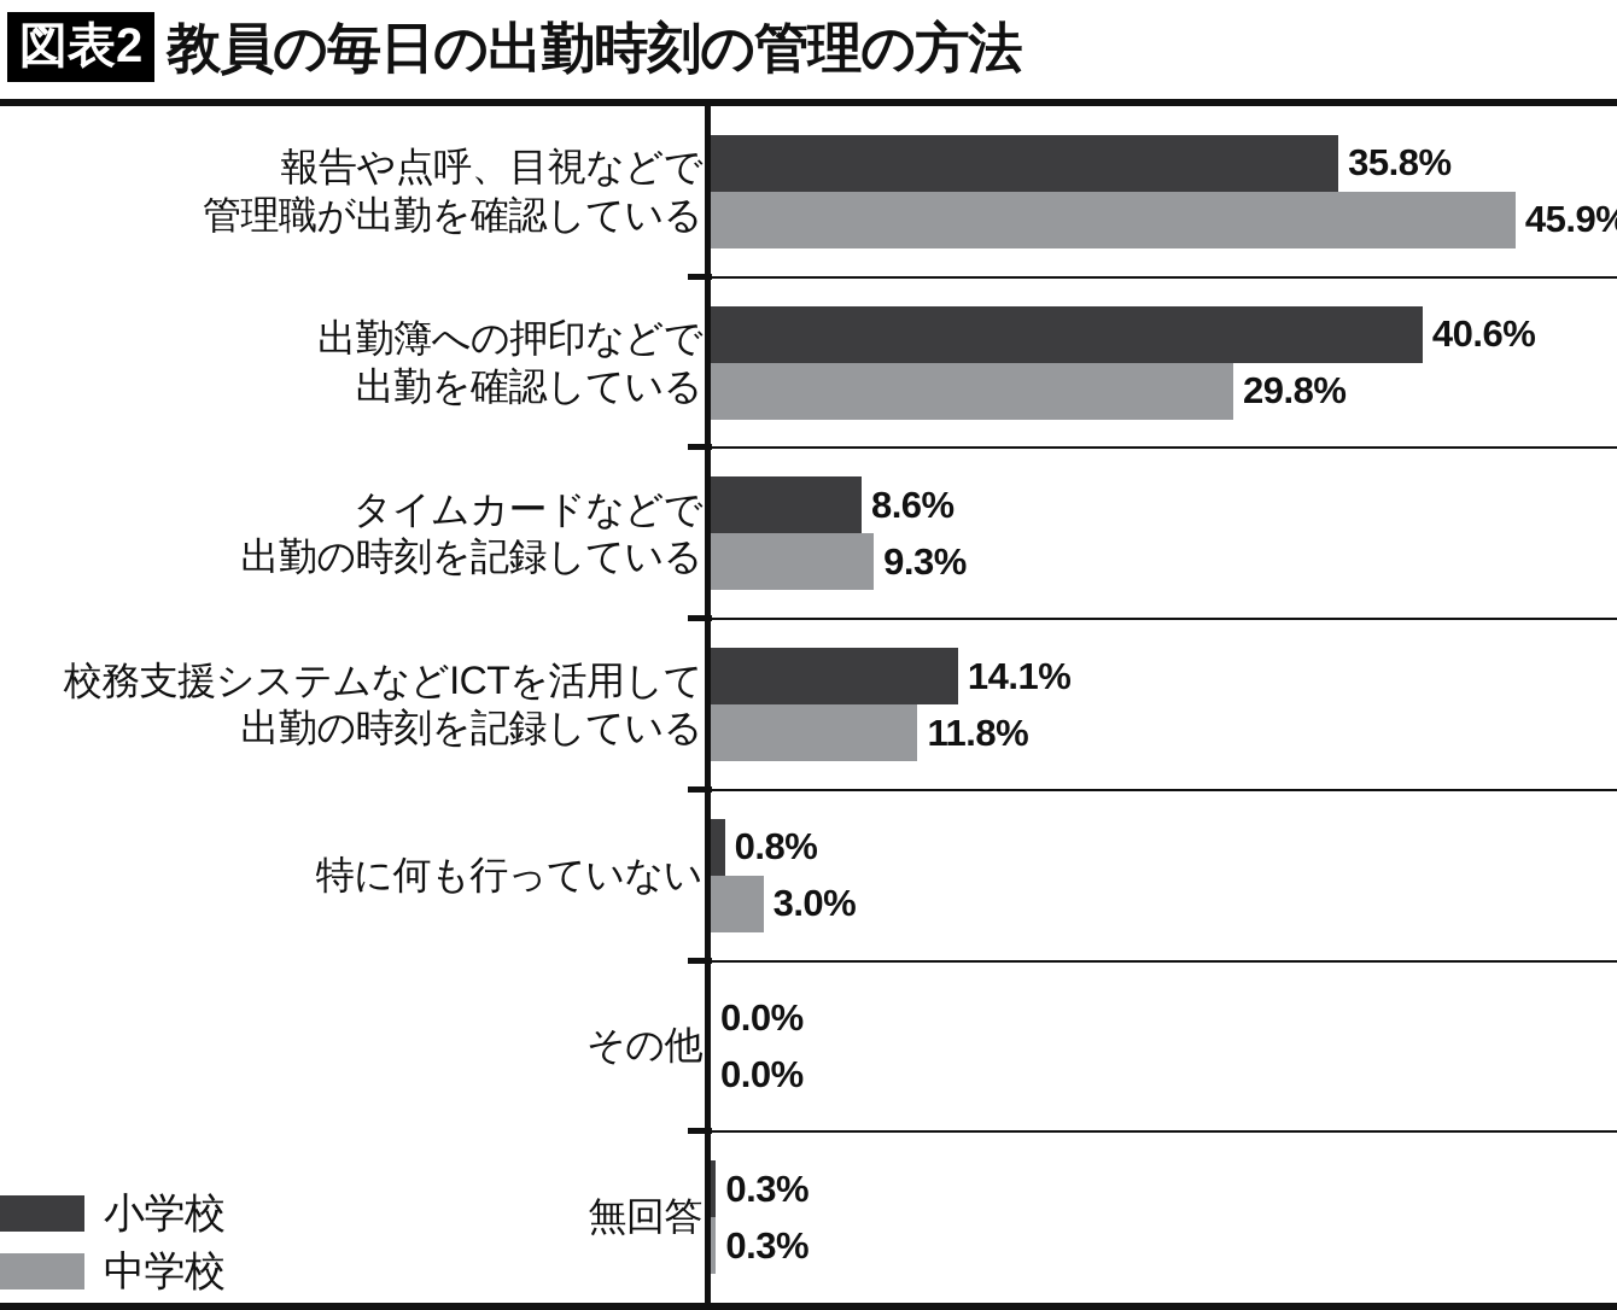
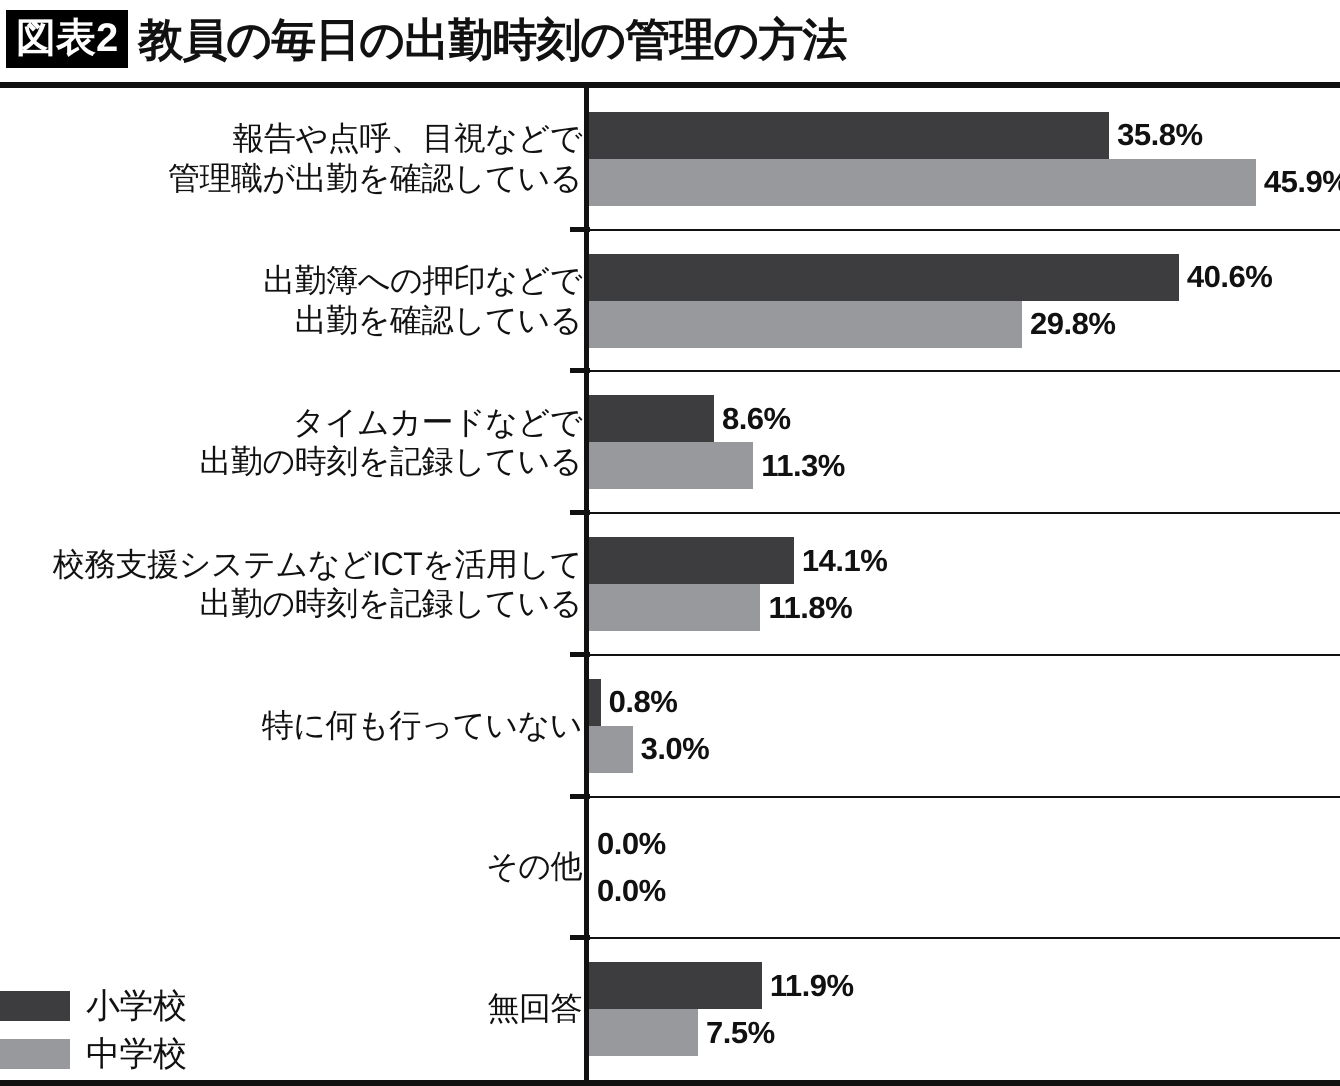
中学校/タイムカードなどで 出勤の時刻を記録している: 9.3% -> 11.3%
小学校/無回答: 0.3% -> 11.9%
中学校/無回答: 0.3% -> 7.5%
